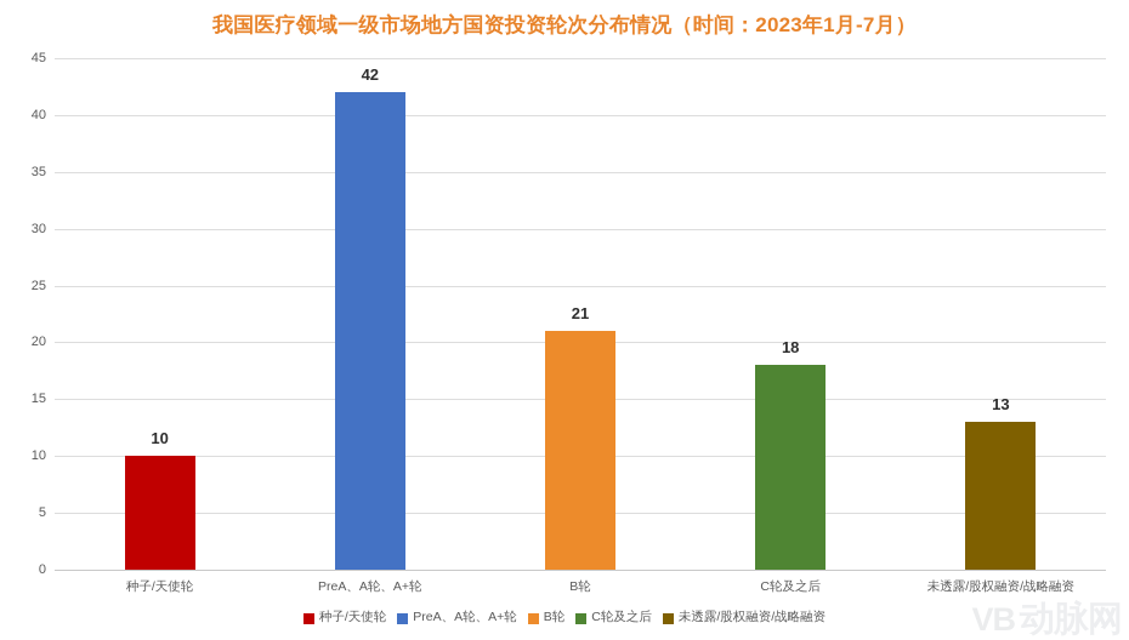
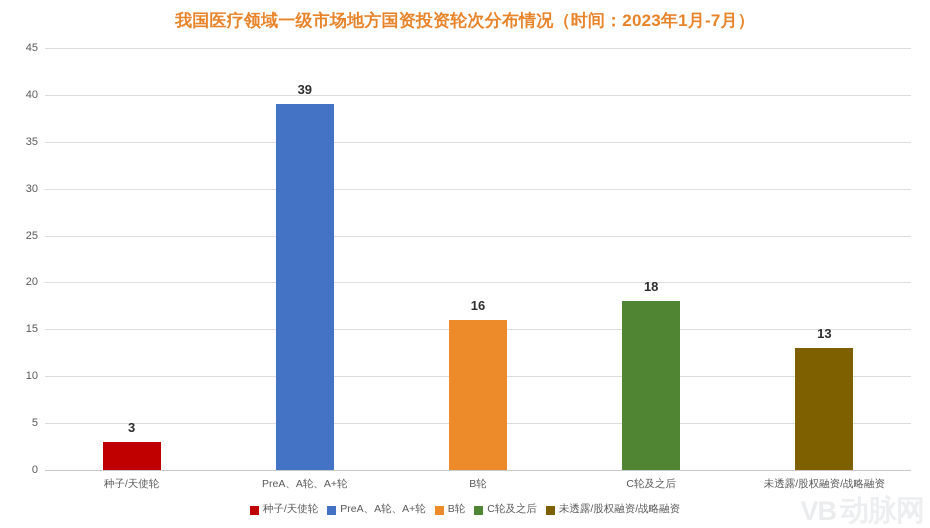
种子/天使轮: 10 -> 3
PreA、A轮、A+轮: 42 -> 39
B轮: 21 -> 16
